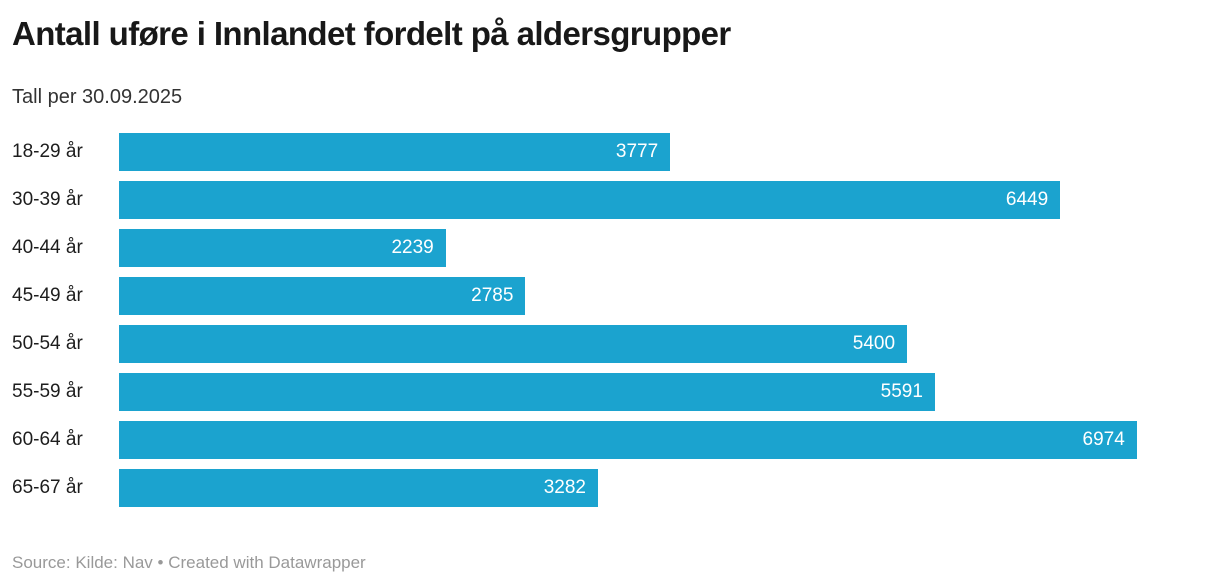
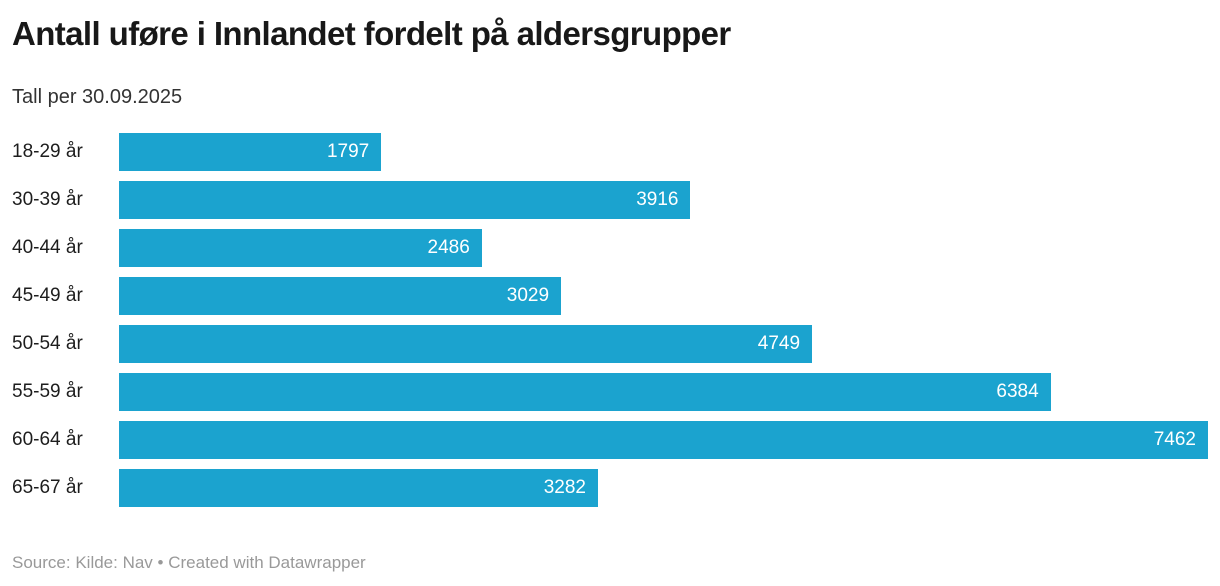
18-29 år: 3777 -> 1797
30-39 år: 6449 -> 3916
40-44 år: 2239 -> 2486
45-49 år: 2785 -> 3029
50-54 år: 5400 -> 4749
55-59 år: 5591 -> 6384
60-64 år: 6974 -> 7462
